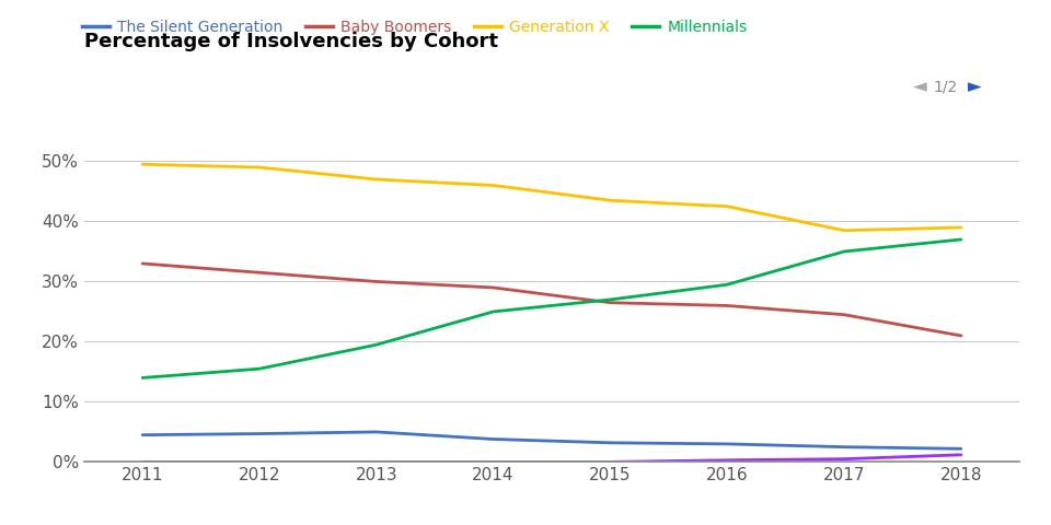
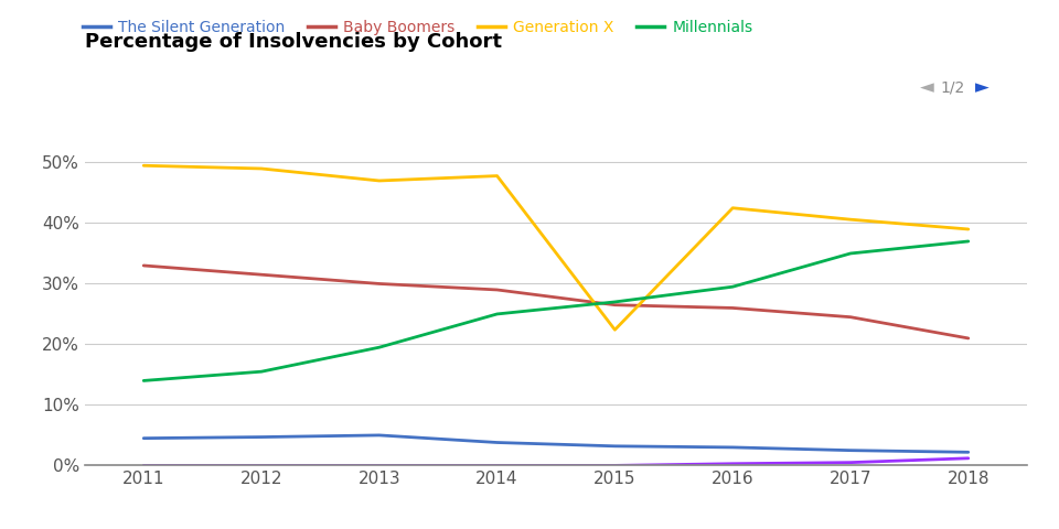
Generation X/2014: 46.0% -> 47.8%
Generation X/2015: 43.5% -> 22.4%
Generation X/2017: 38.5% -> 40.6%
